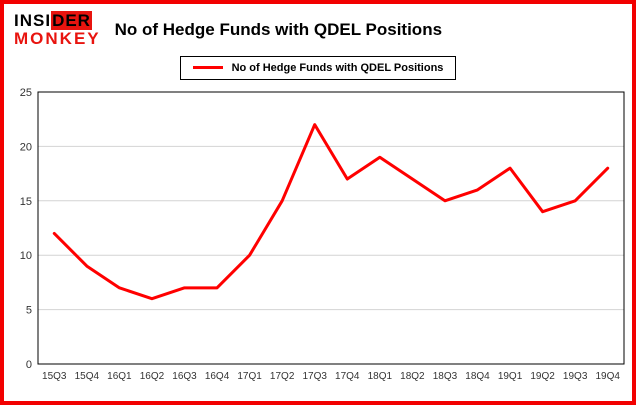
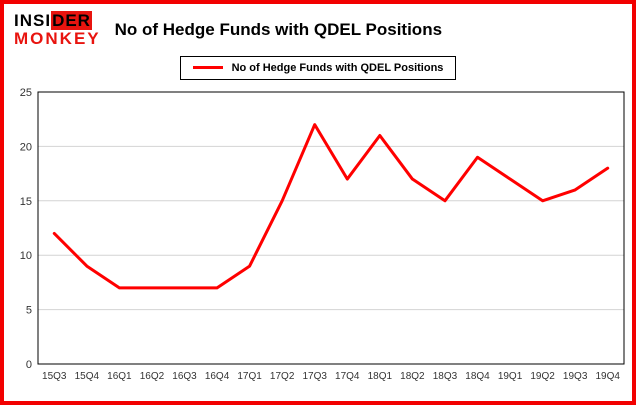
16Q2: 6 -> 7
17Q1: 10 -> 9
18Q1: 19 -> 21
18Q4: 16 -> 19
19Q1: 18 -> 17
19Q2: 14 -> 15
19Q3: 15 -> 16
